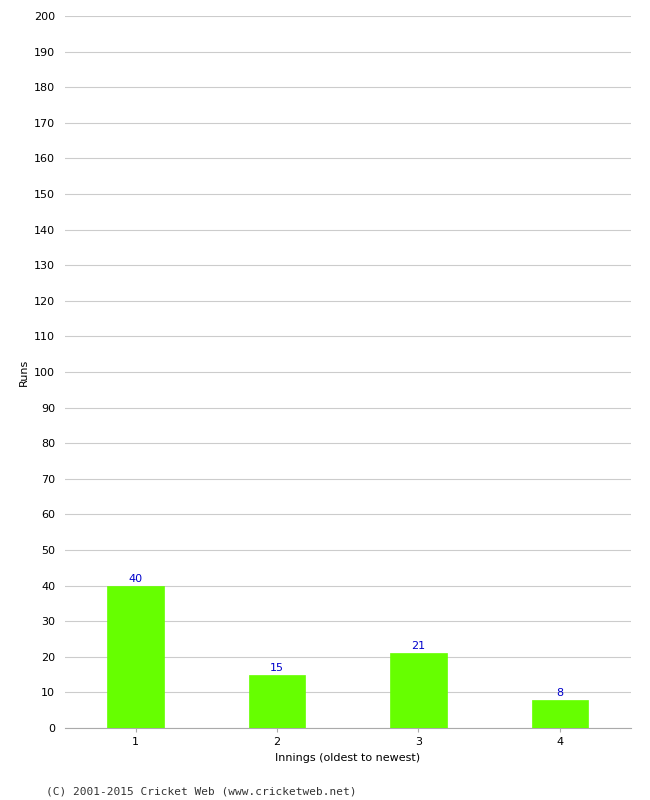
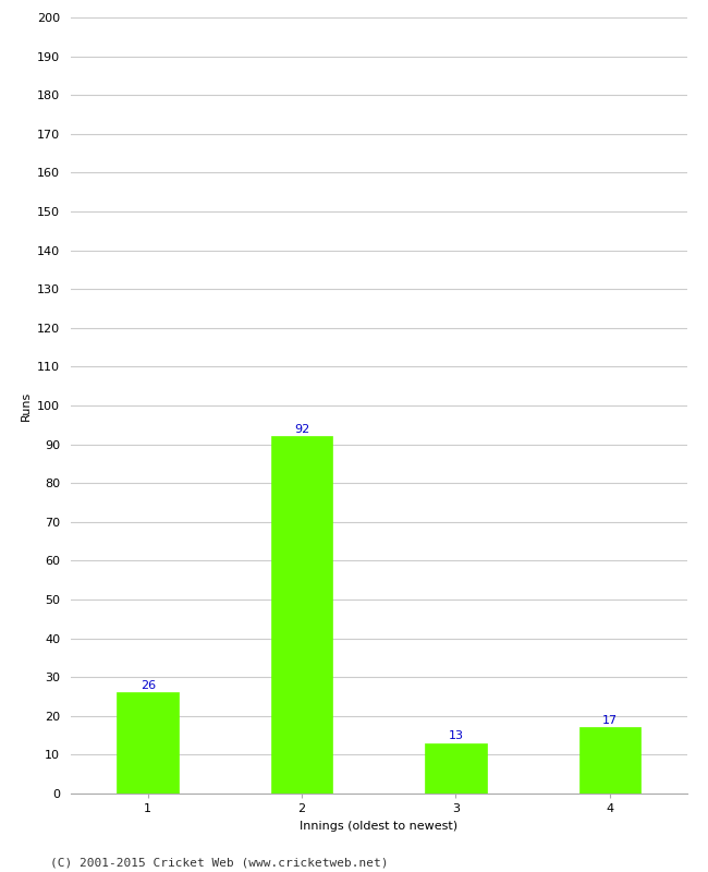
1: 40 -> 26
2: 15 -> 92
3: 21 -> 13
4: 8 -> 17
